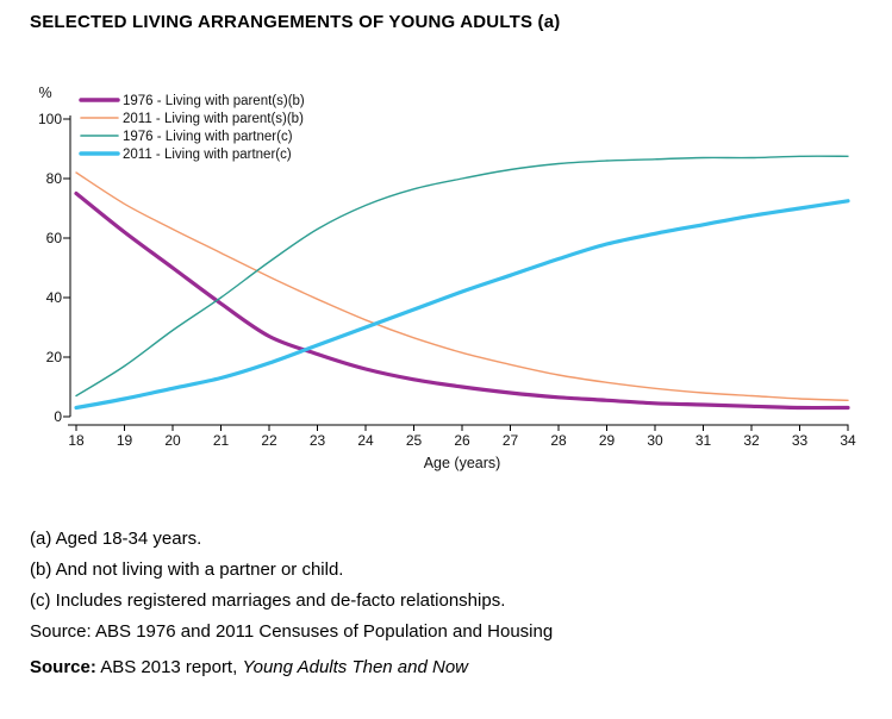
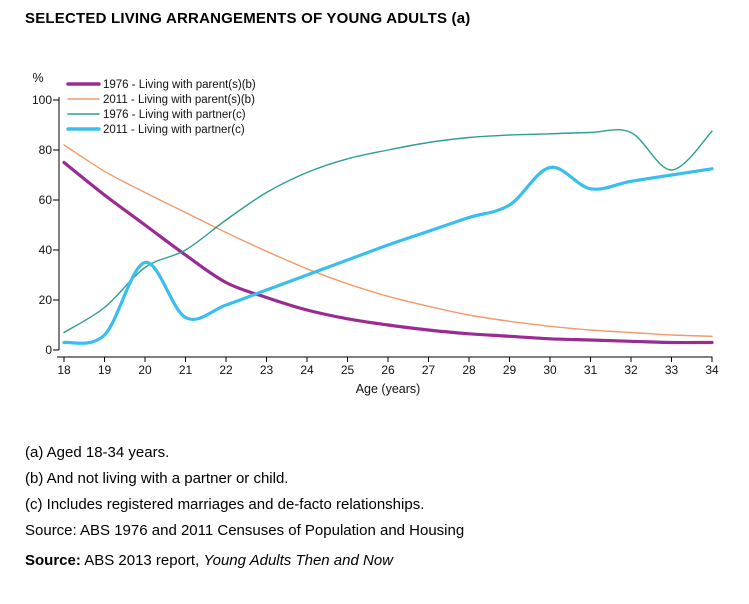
1976 - Living with partner(c)/20: 29 -> 33
2011 - Living with partner(c)/20: 10 -> 35
2011 - Living with partner(c)/30: 62 -> 73
1976 - Living with partner(c)/33: 88 -> 72
